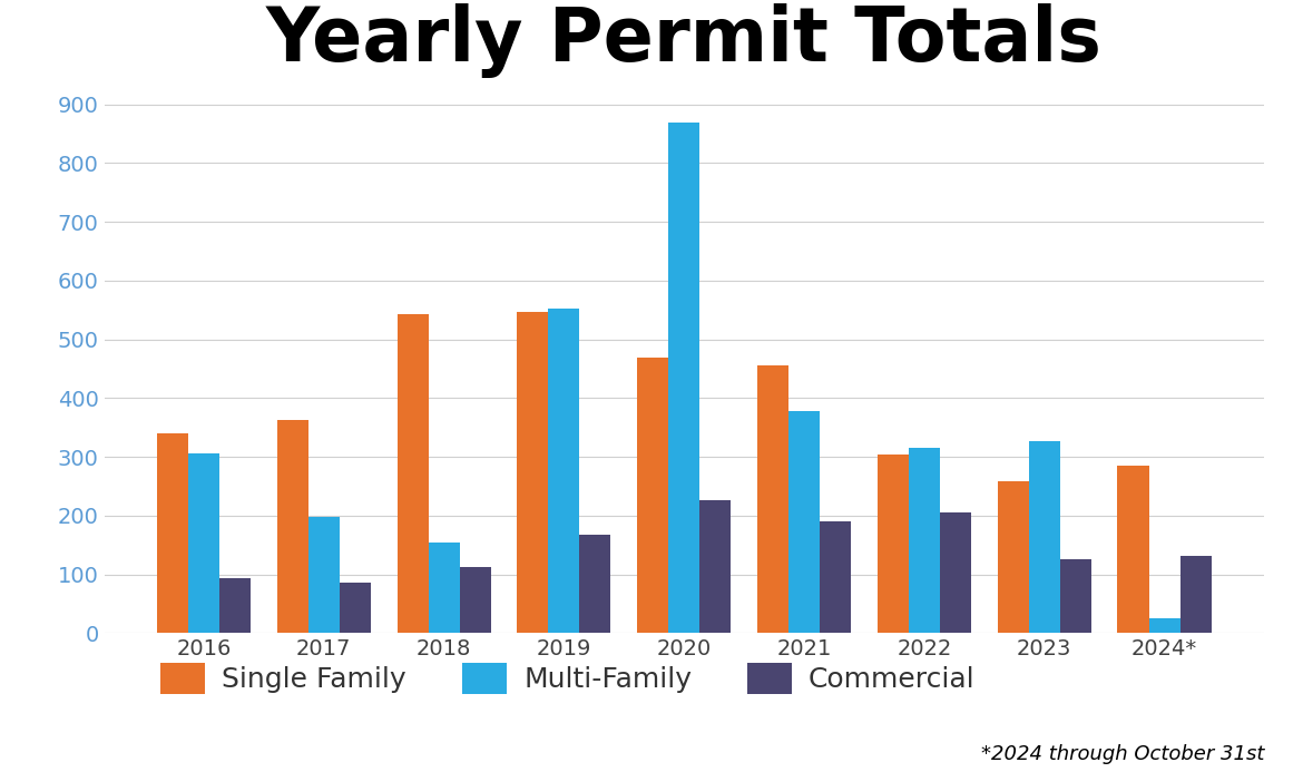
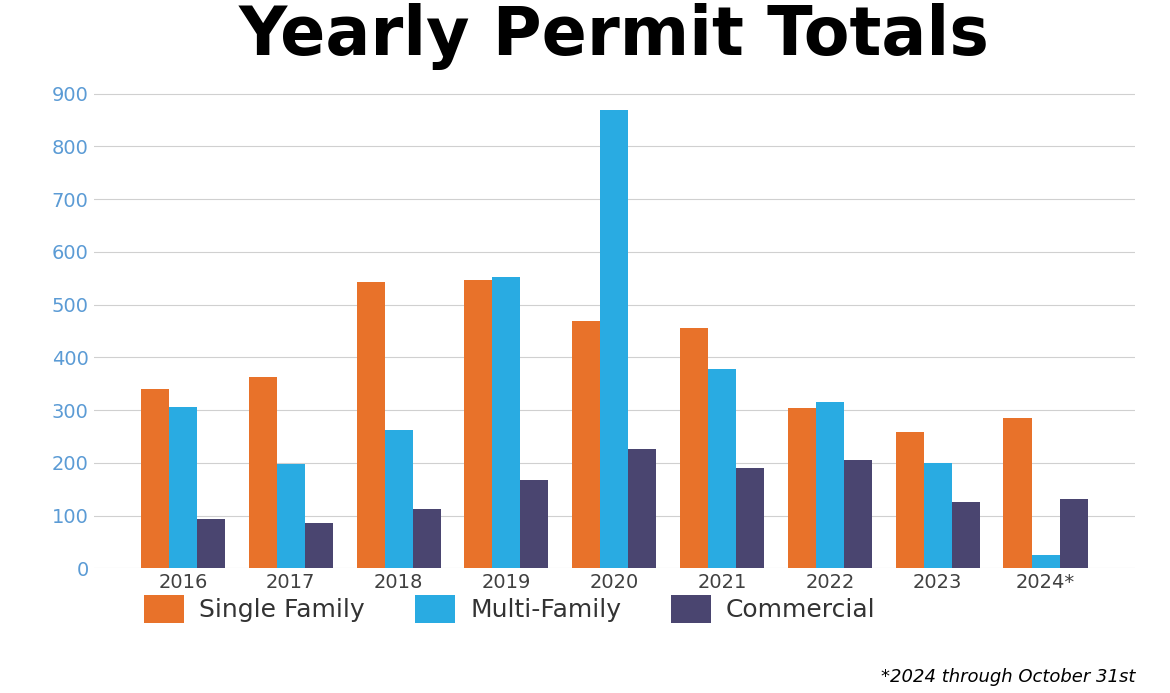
Multi-Family/2018: 154 -> 263
Multi-Family/2023: 326 -> 200
